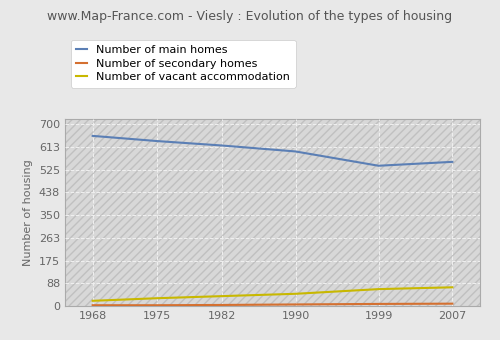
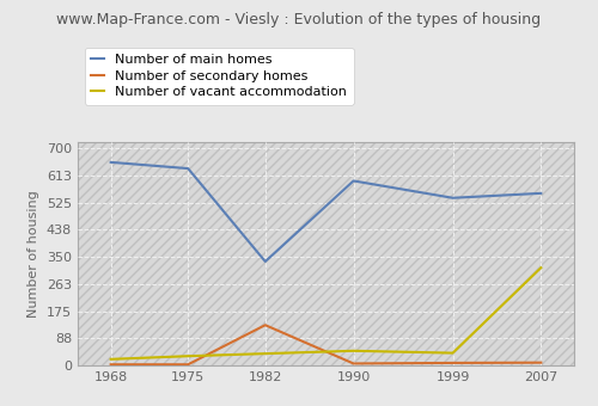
Number of main homes/1982: 618 -> 335
Number of secondary homes/1982: 4 -> 130
Number of vacant accommodation/1999: 65 -> 40
Number of vacant accommodation/2007: 72 -> 315
